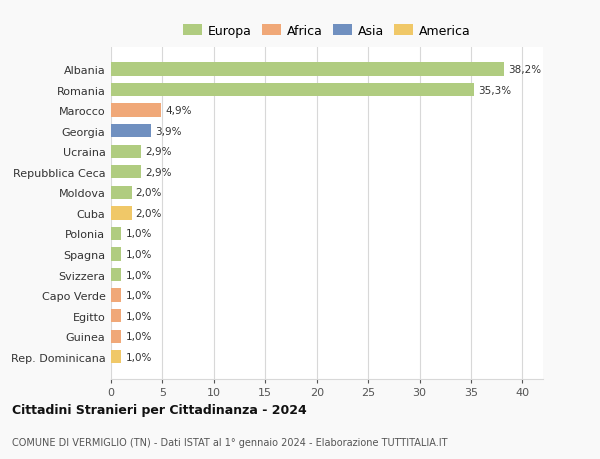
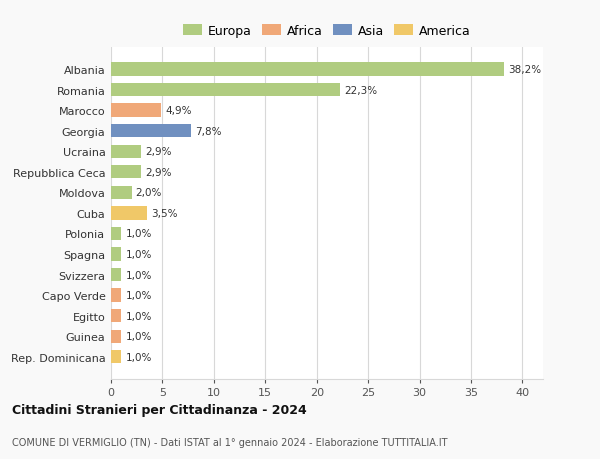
Romania: 35,3% -> 22,3%
Georgia: 3,9% -> 7,8%
Cuba: 2,0% -> 3,5%
